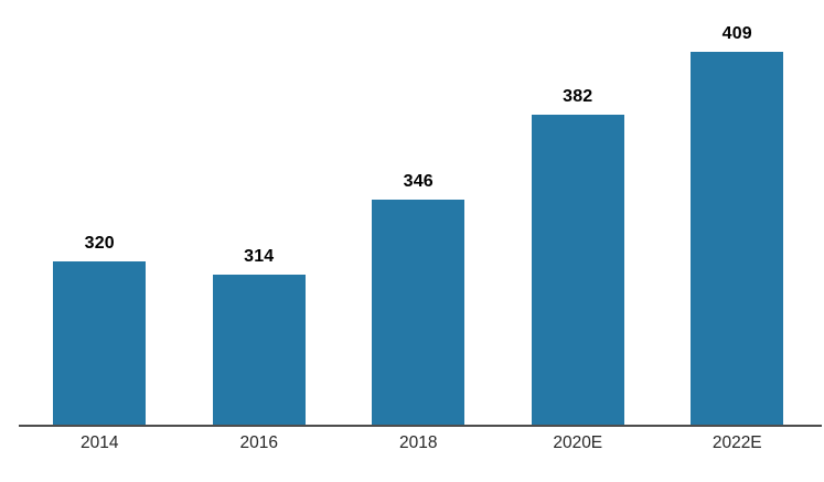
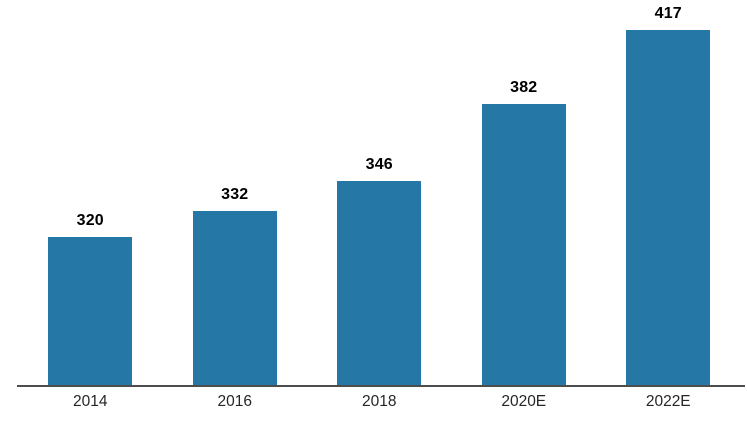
2016: 314 -> 332
2022E: 409 -> 417
